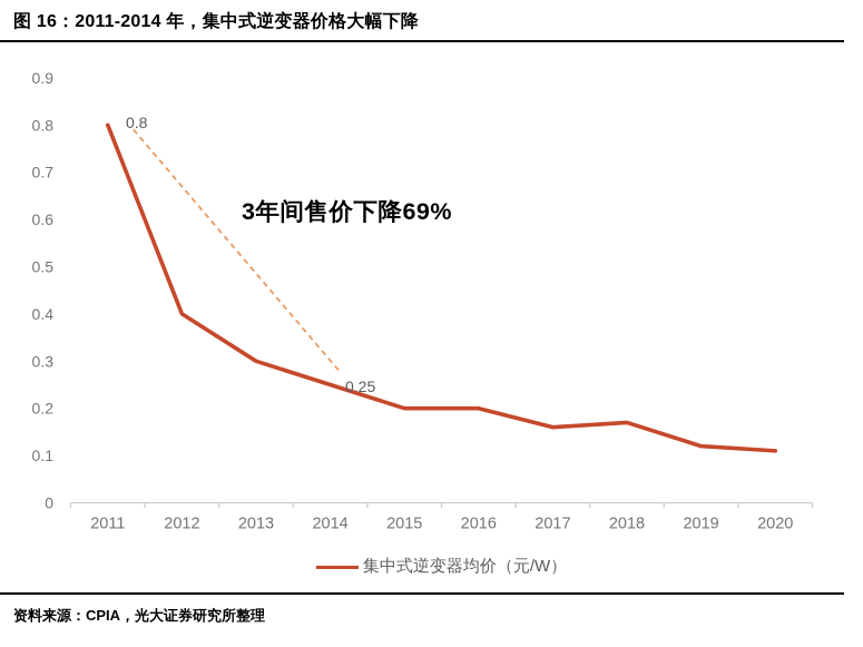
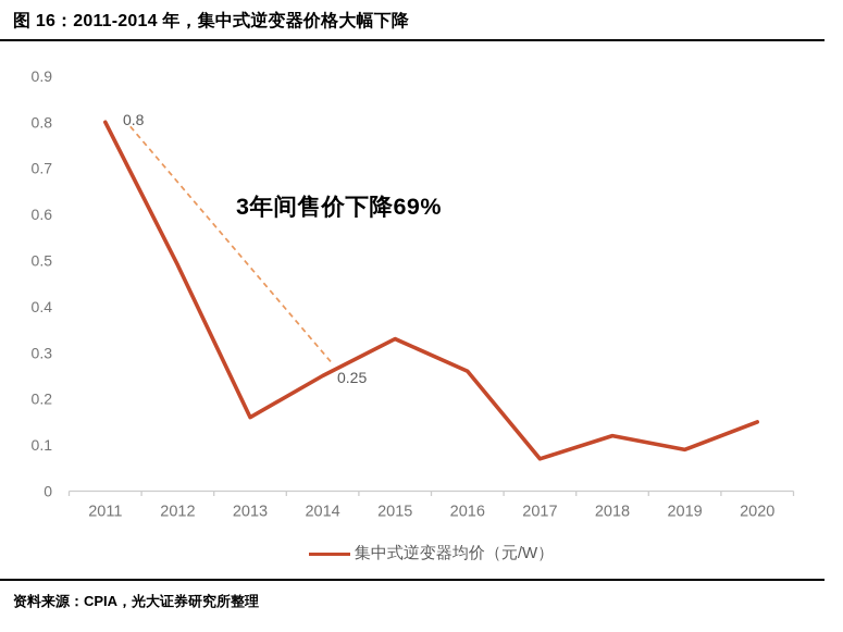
2012: 0.40 -> 0.49
2013: 0.30 -> 0.16
2015: 0.20 -> 0.33
2016: 0.20 -> 0.26
2017: 0.16 -> 0.07
2018: 0.17 -> 0.12
2019: 0.12 -> 0.09
2020: 0.11 -> 0.15
